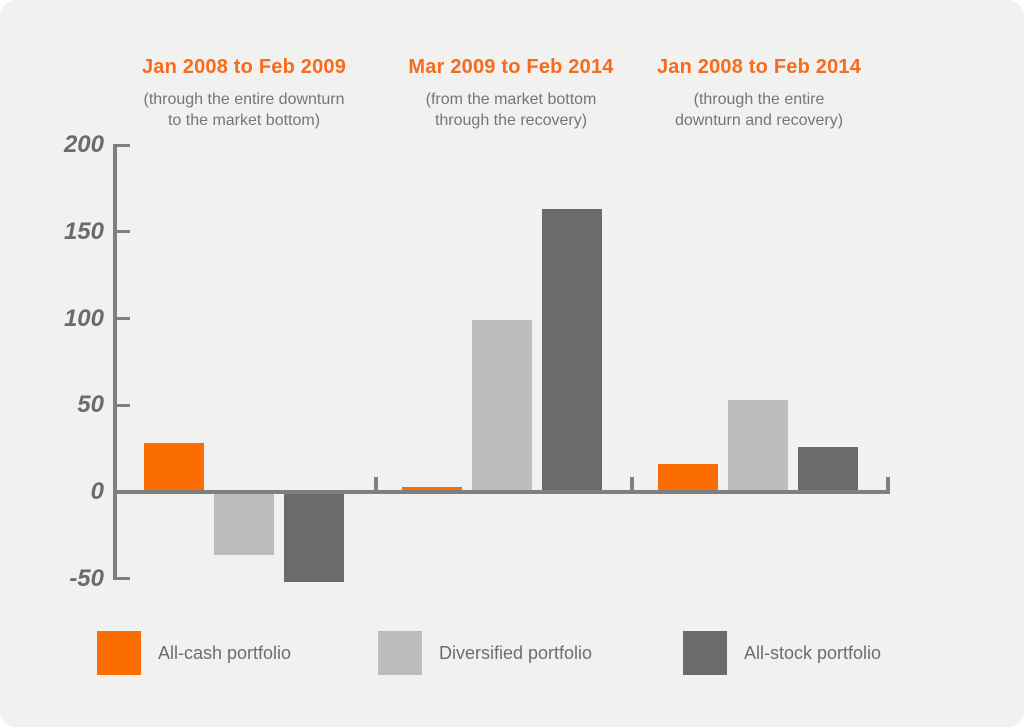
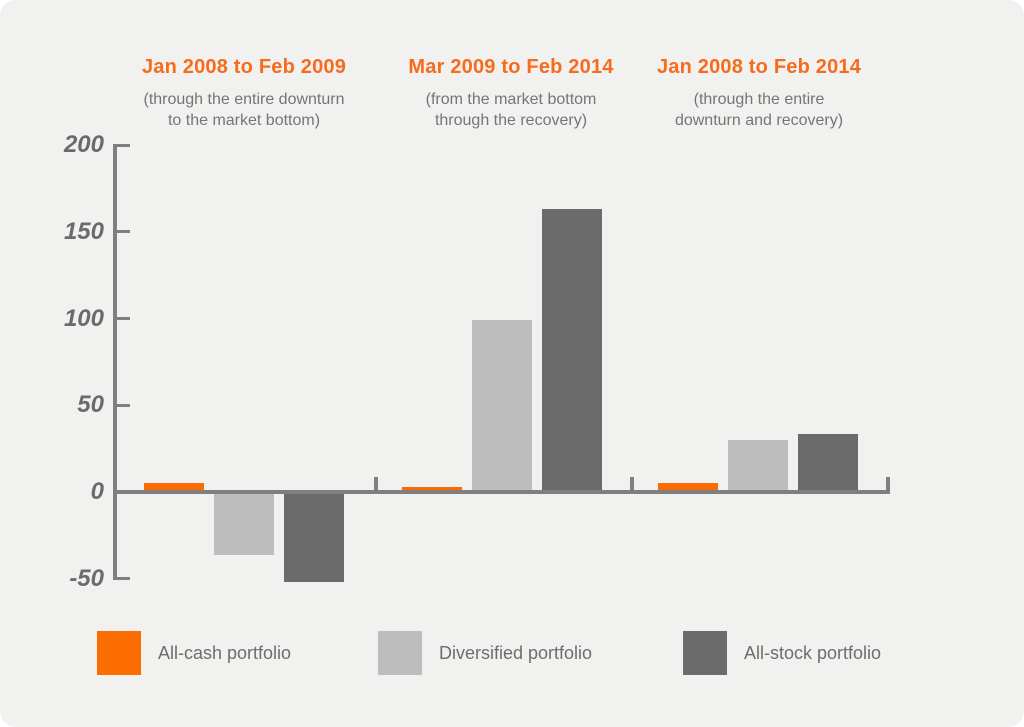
All-cash portfolio/Jan 2008 to Feb 2009: 27 -> 4
All-cash portfolio/Jan 2008 to Feb 2014: 15 -> 4
Diversified portfolio/Jan 2008 to Feb 2014: 52 -> 29
All-stock portfolio/Jan 2008 to Feb 2014: 25 -> 32
